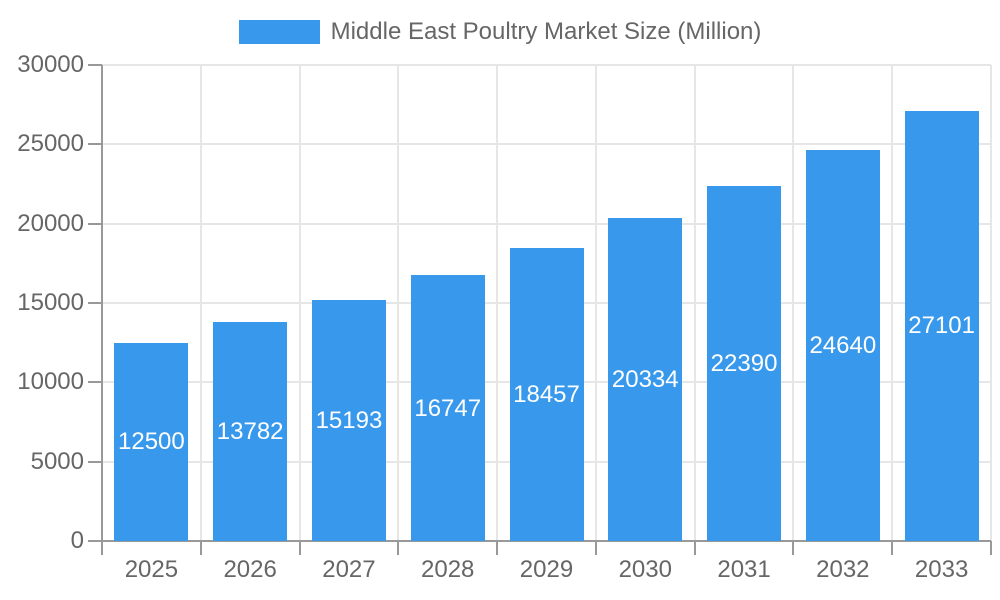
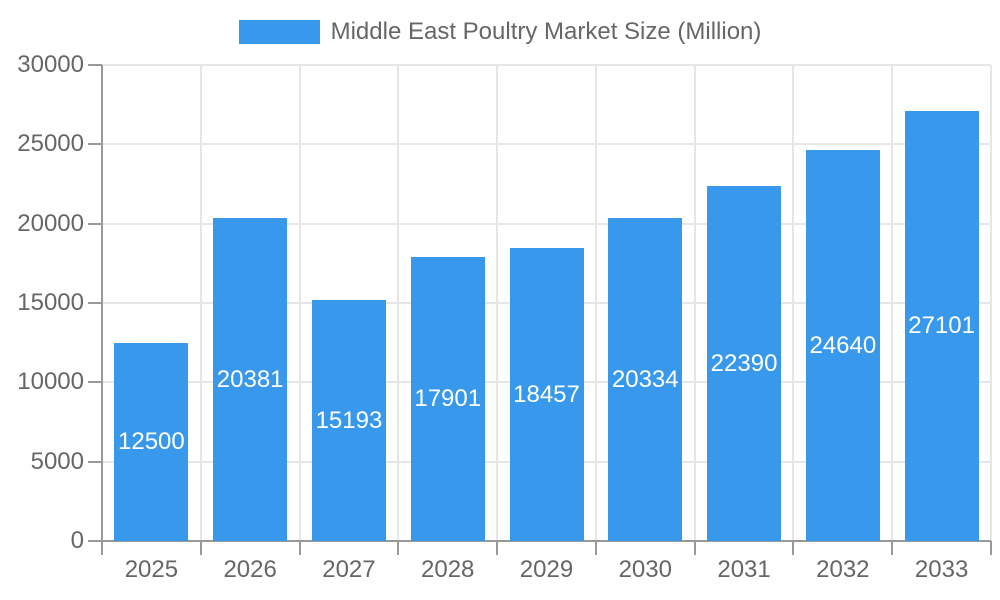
2026: 13782 -> 20381
2028: 16747 -> 17901
